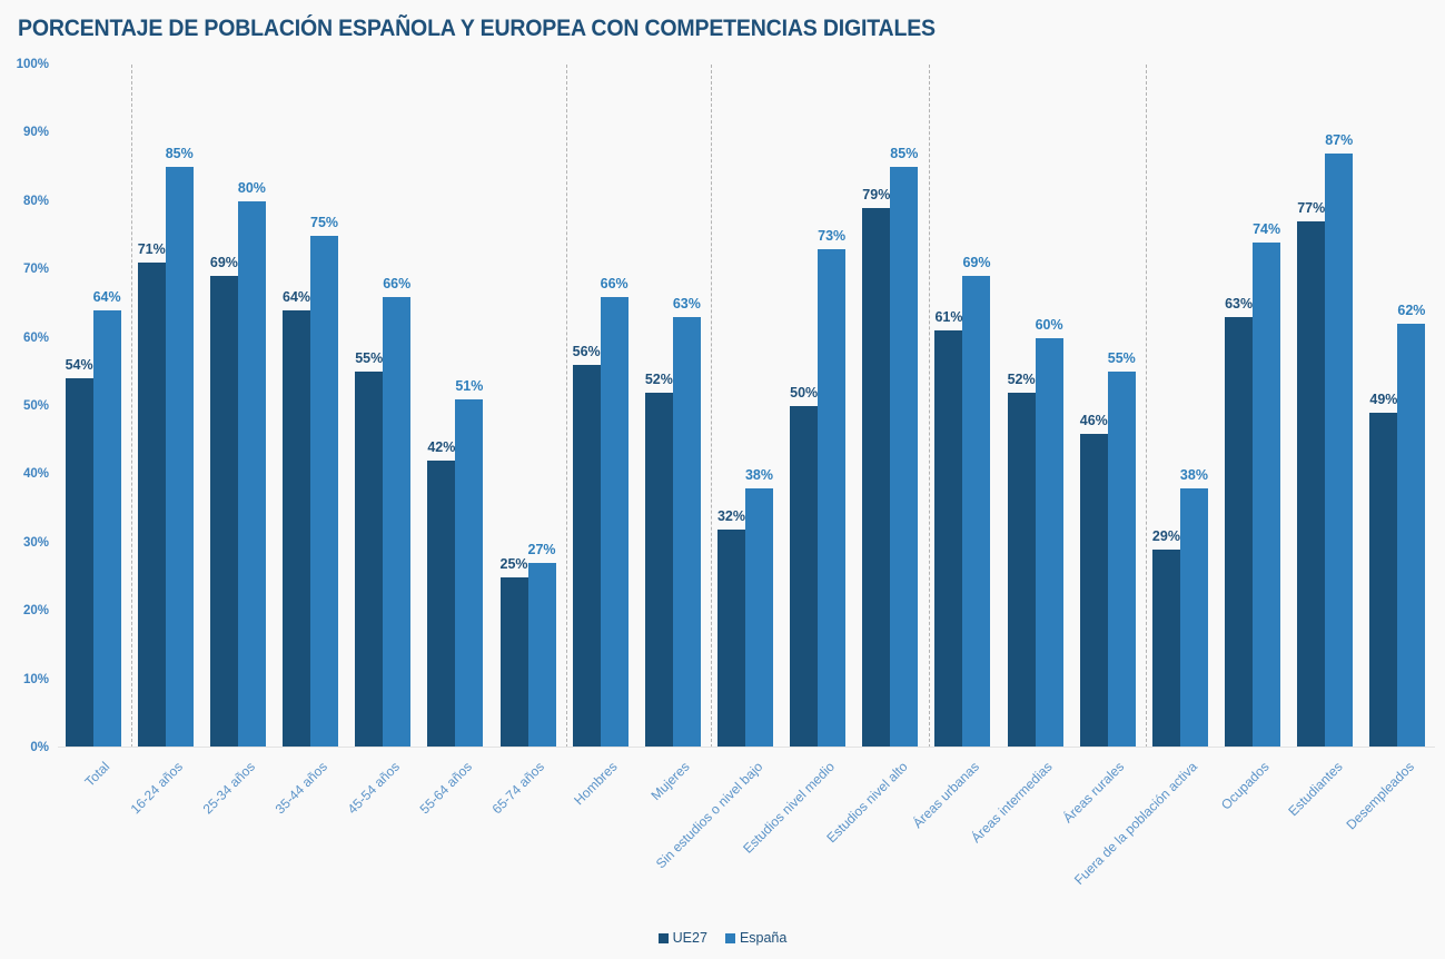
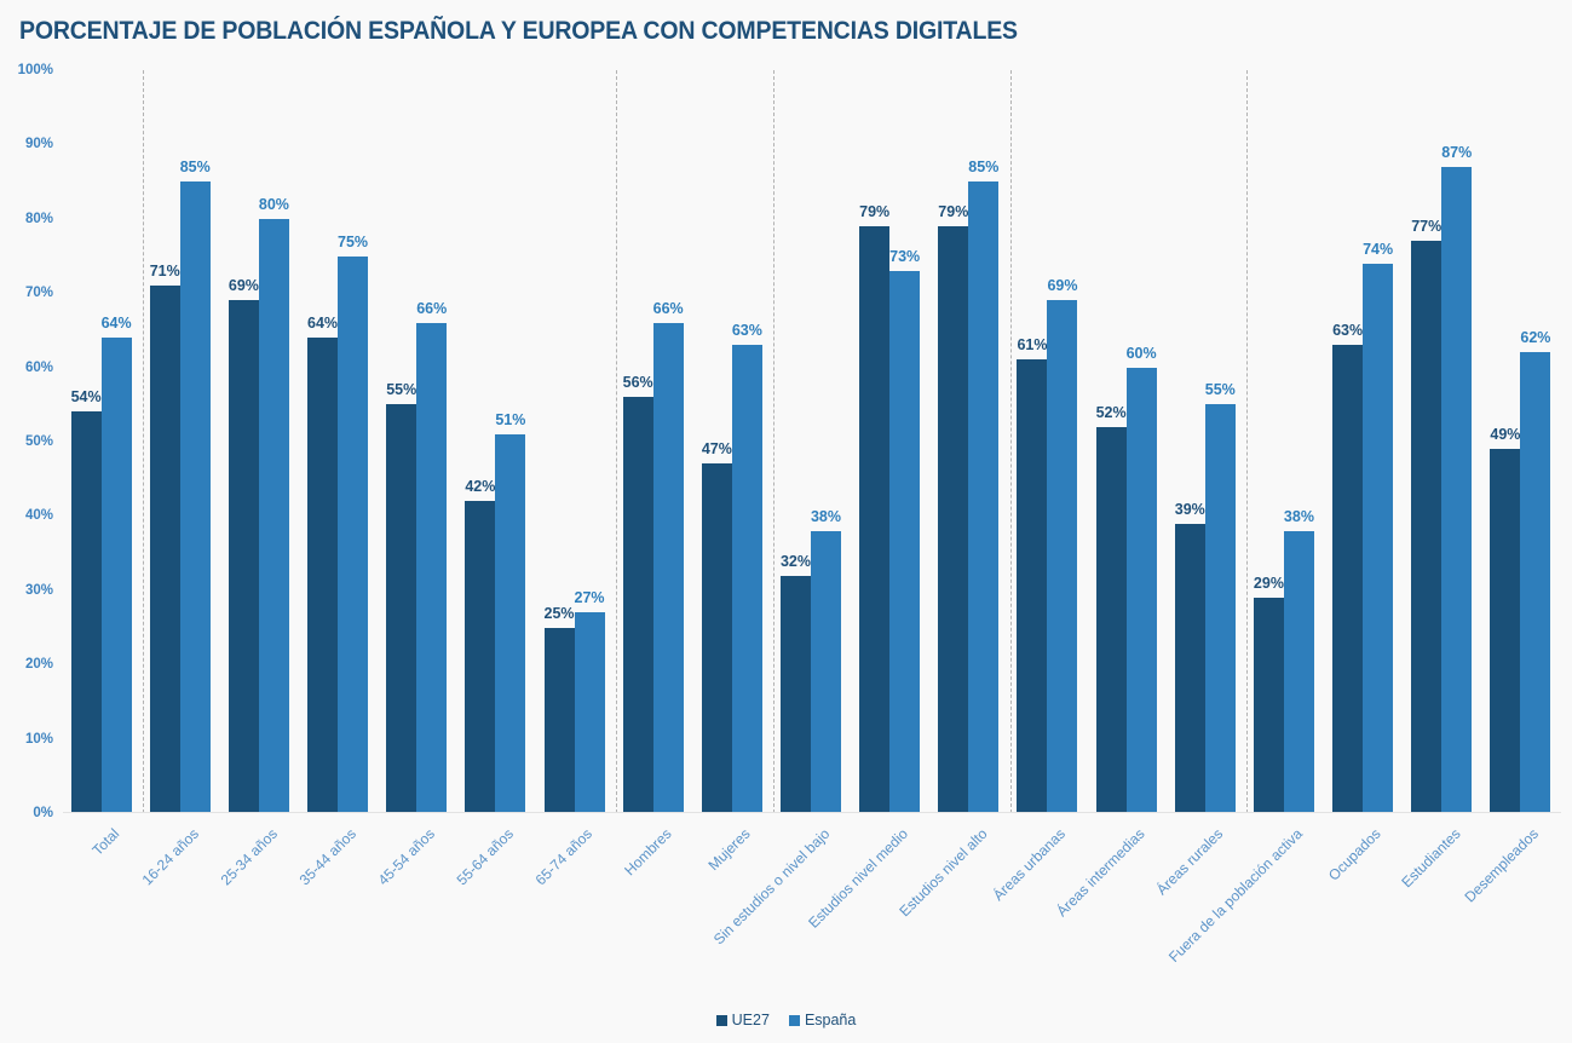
UE27/Mujeres: 52% -> 47%
UE27/Estudios nivel medio: 50% -> 79%
UE27/Áreas rurales: 46% -> 39%
